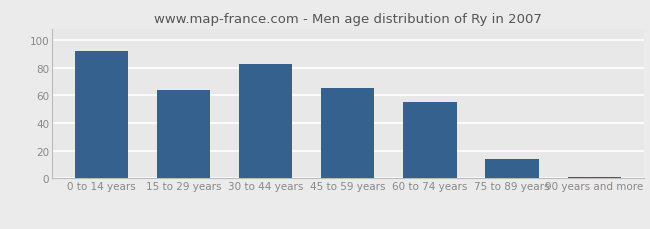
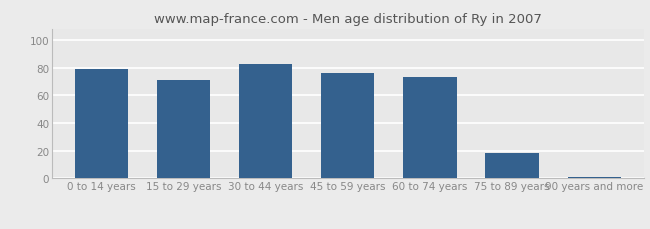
0 to 14 years: 92 -> 79
15 to 29 years: 64 -> 71
45 to 59 years: 65 -> 76
60 to 74 years: 55 -> 73
75 to 89 years: 14 -> 18
